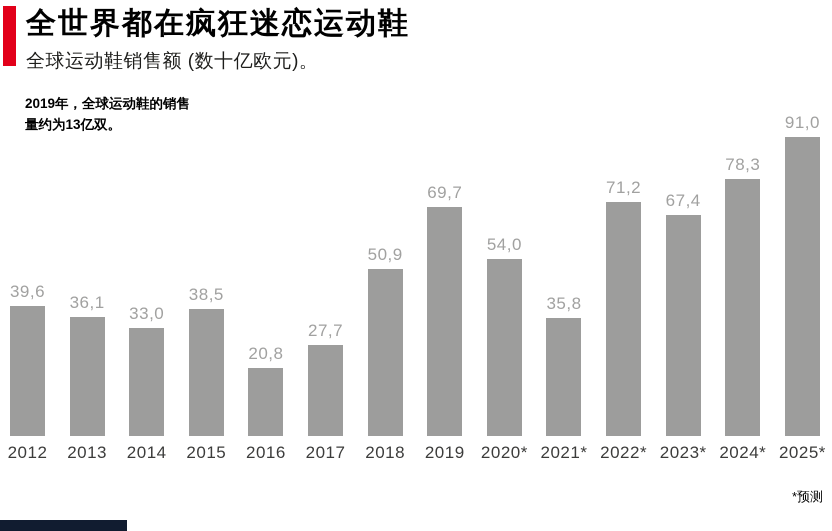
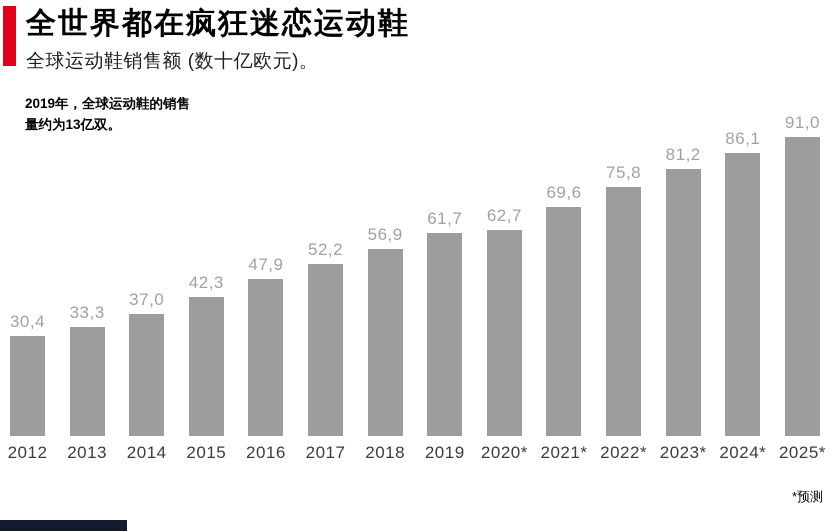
2012: 39,6 -> 30,4
2013: 36,1 -> 33,3
2014: 33,0 -> 37,0
2015: 38,5 -> 42,3
2016: 20,8 -> 47,9
2017: 27,7 -> 52,2
2018: 50,9 -> 56,9
2019: 69,7 -> 61,7
2020*: 54,0 -> 62,7
2021*: 35,8 -> 69,6
2022*: 71,2 -> 75,8
2023*: 67,4 -> 81,2
2024*: 78,3 -> 86,1
